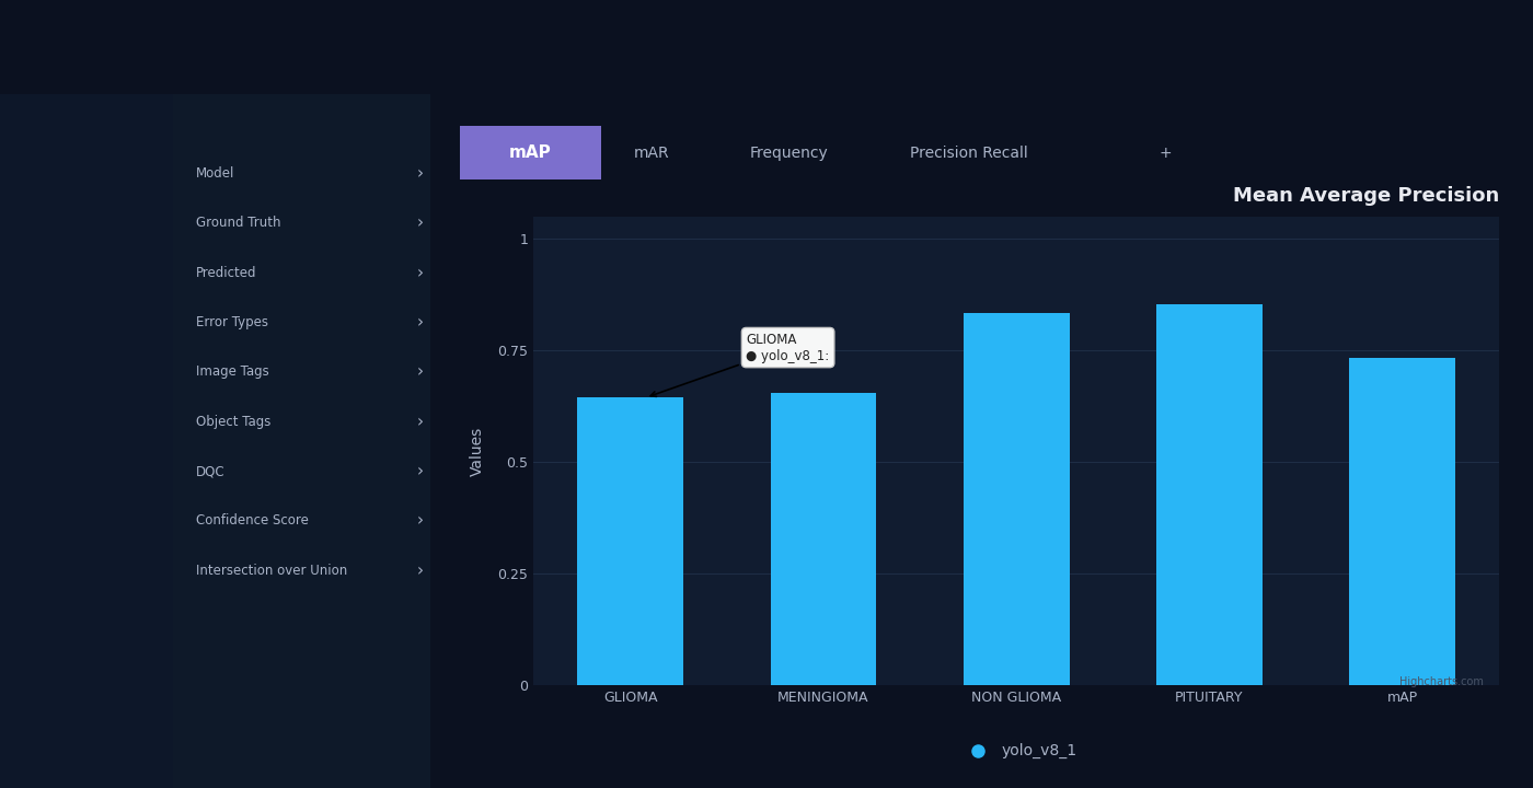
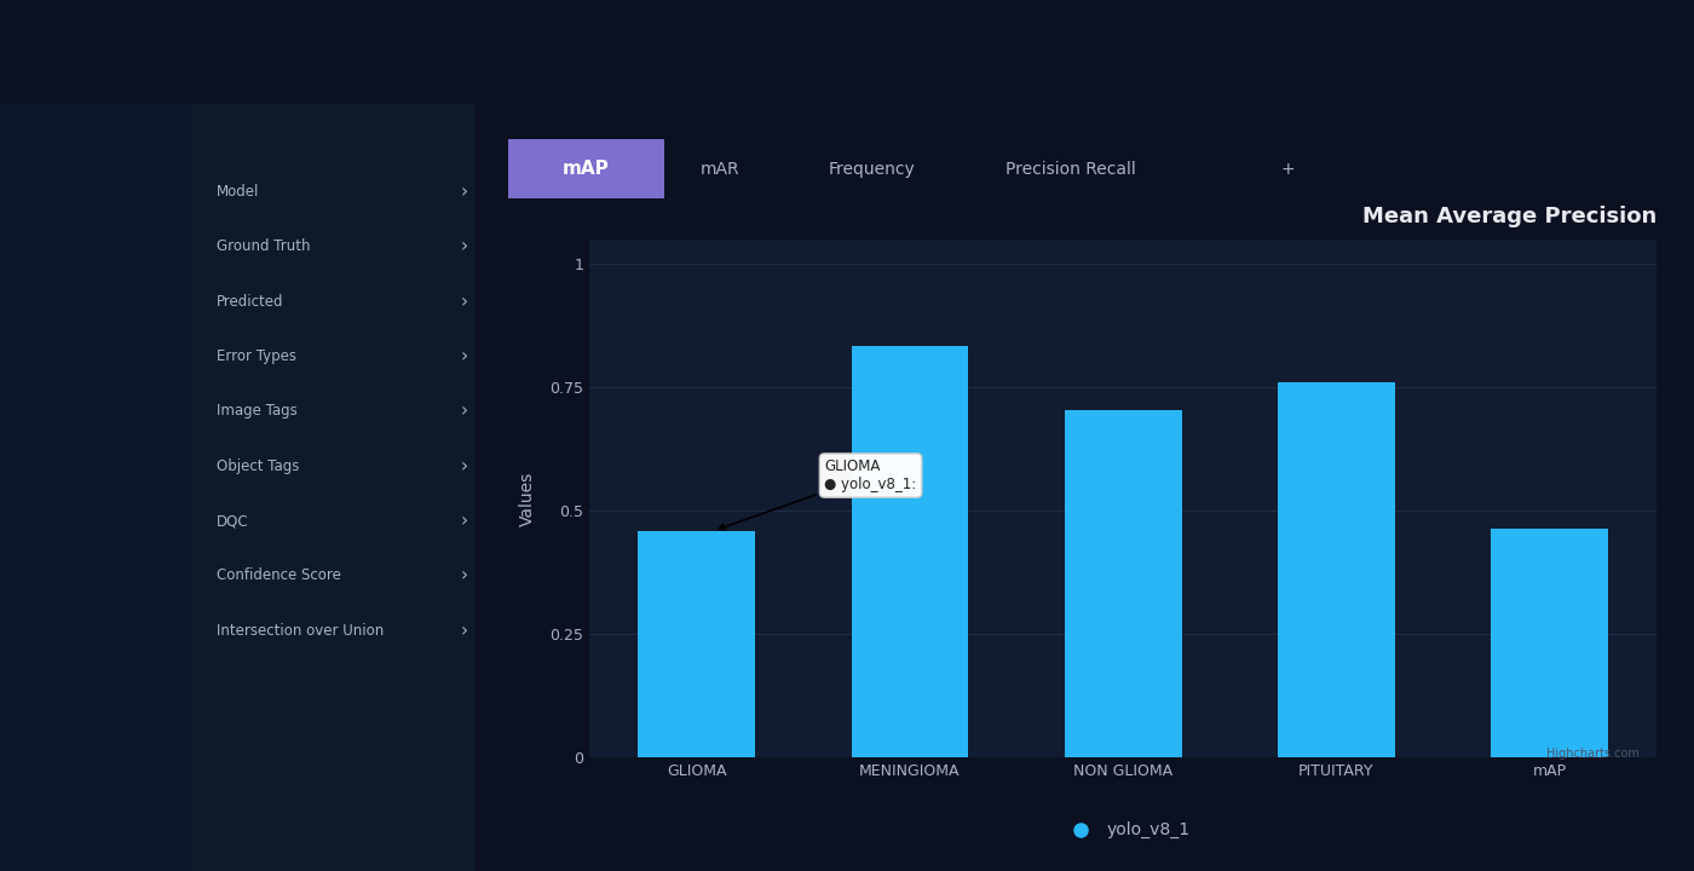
GLIOMA: 0.645 -> 0.460
MENINGIOMA: 0.655 -> 0.835
NON GLIOMA: 0.835 -> 0.705
PITUITARY: 0.855 -> 0.760
mAP: 0.735 -> 0.465
